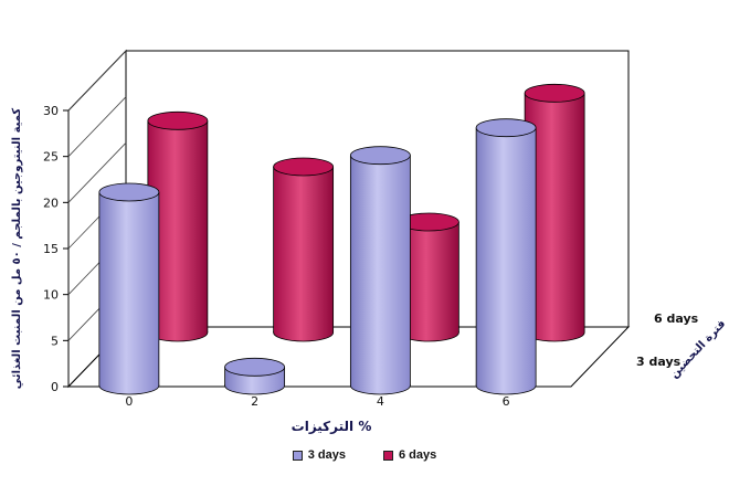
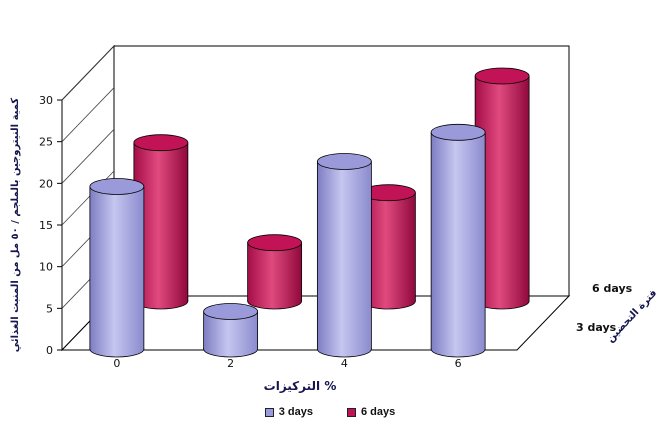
3 days/0: 21 -> 20
6 days/0: 23 -> 19
3 days/2: 2 -> 4
6 days/2: 18 -> 7
3 days/4: 25 -> 22
6 days/4: 12 -> 13
3 days/6: 28 -> 26
6 days/6: 26 -> 27
